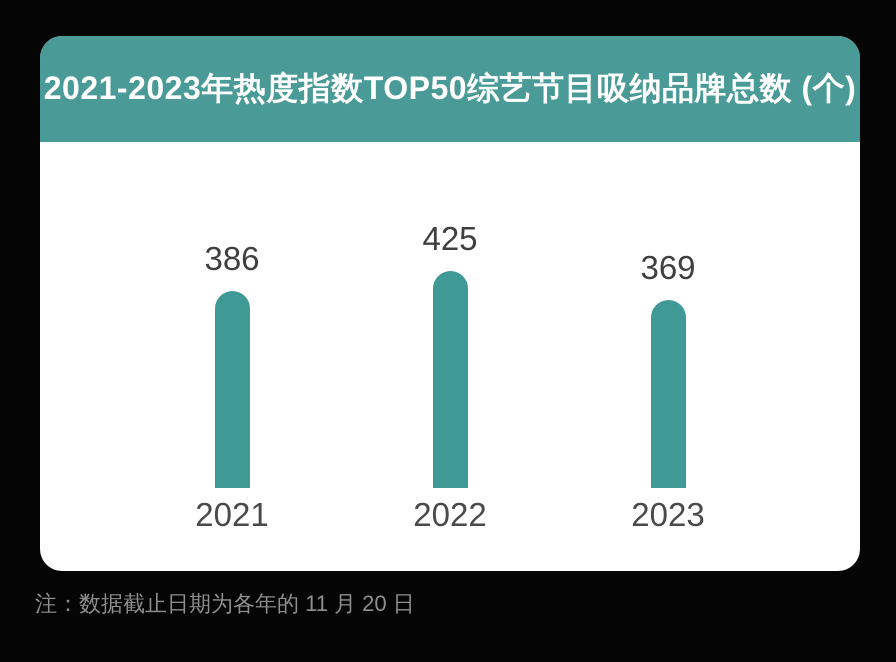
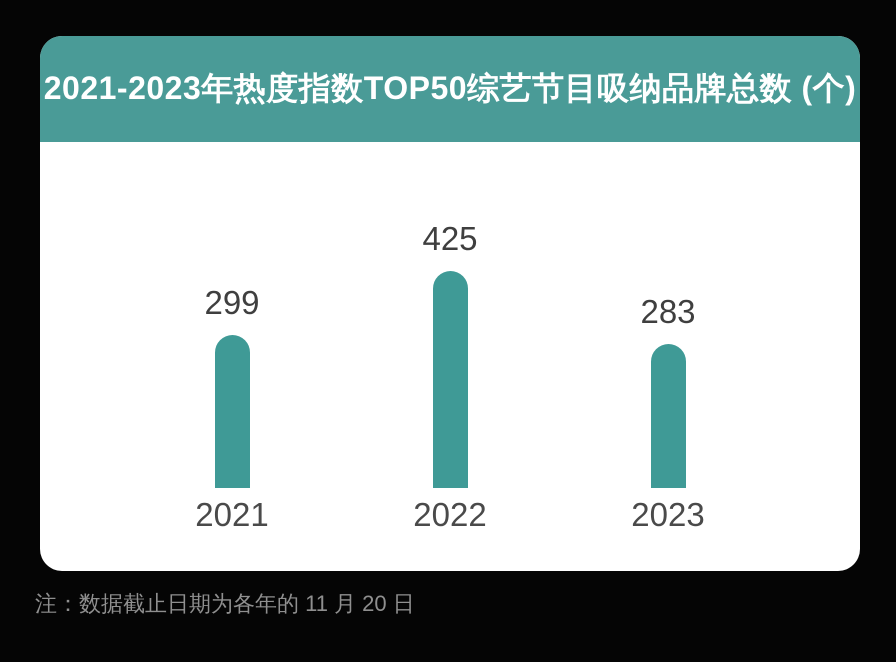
2021: 386 -> 299
2023: 369 -> 283
